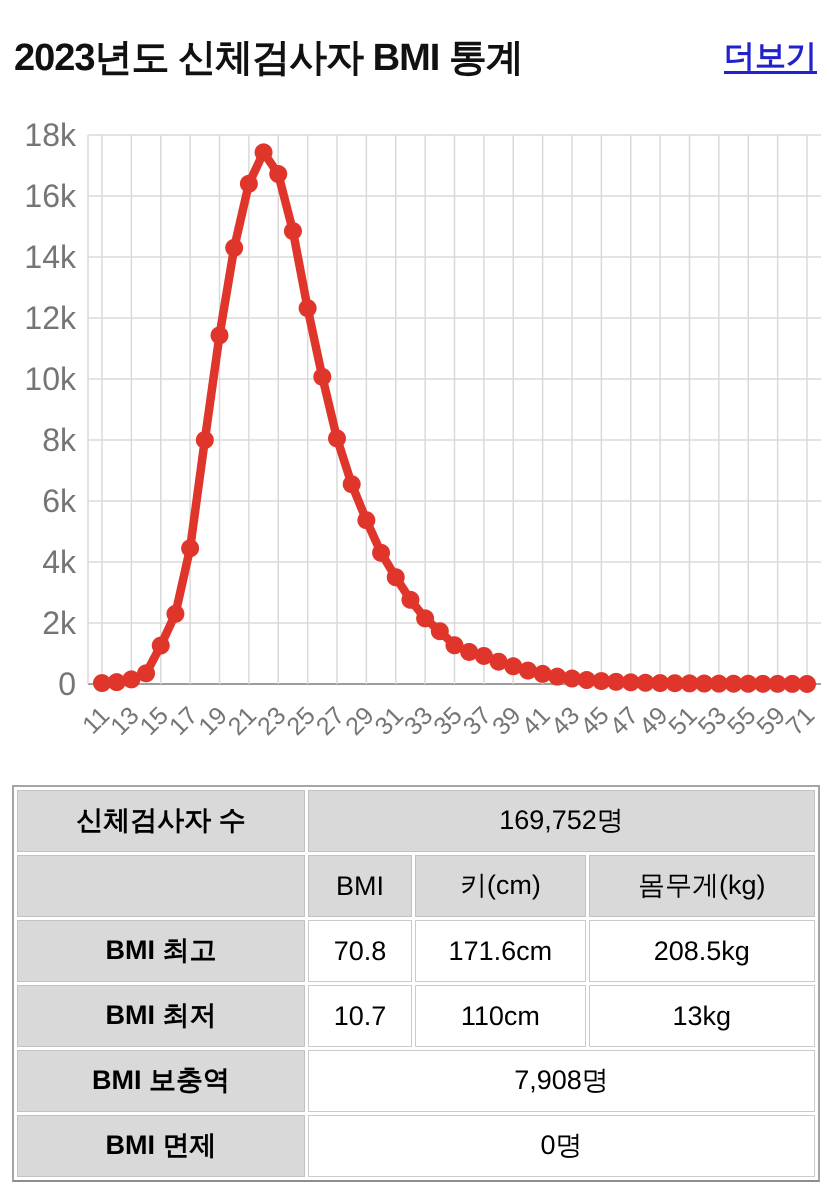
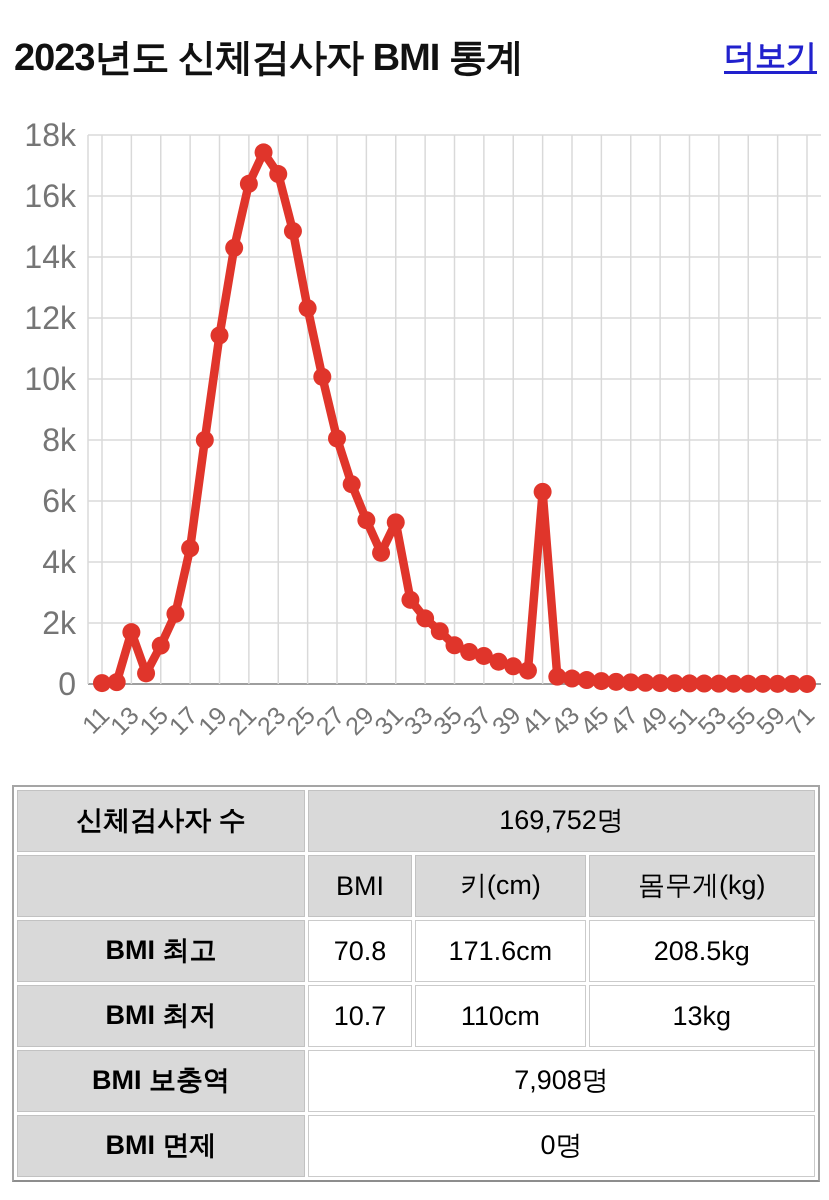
13: 0.2k -> 1.7k
31: 3.5k -> 5.3k
41: 0.3k -> 6.3k
